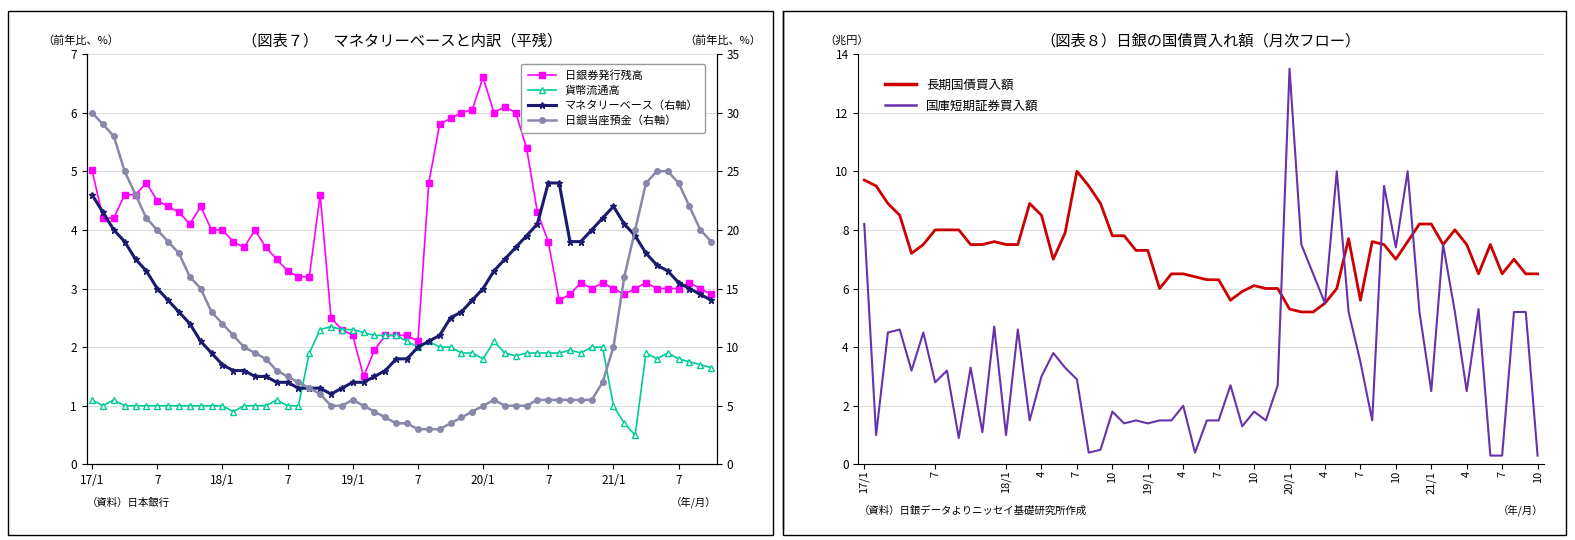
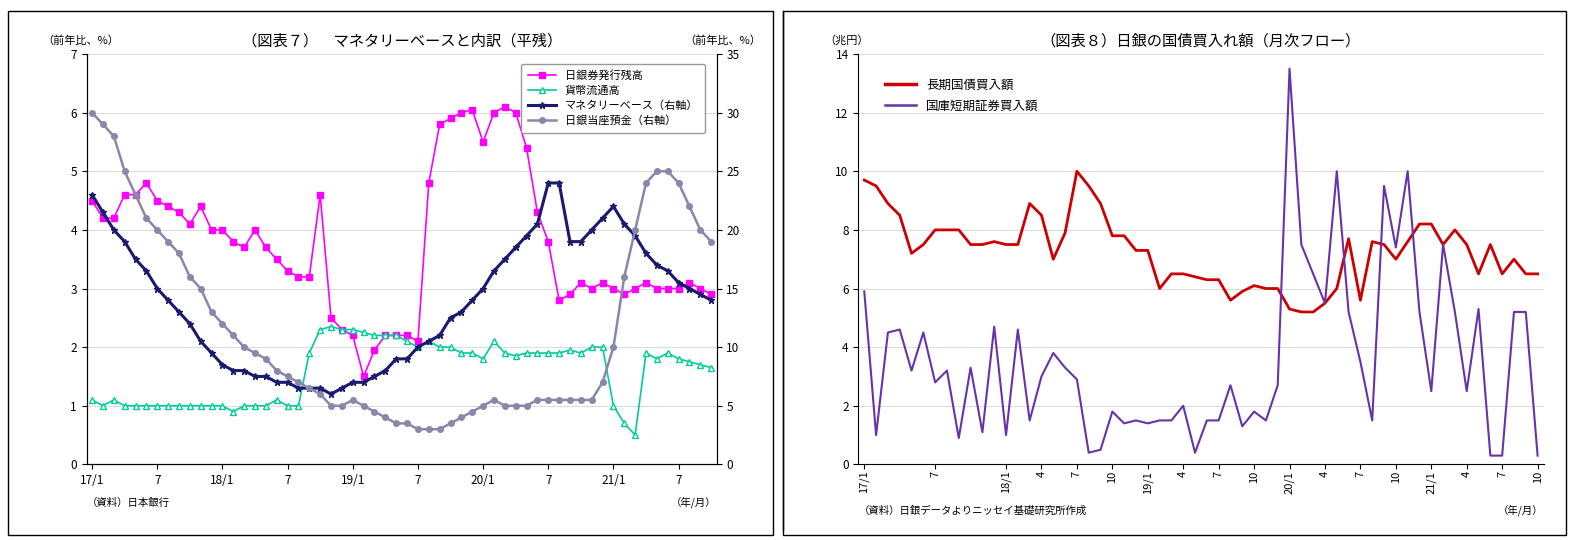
（図表７） マネタリーベースと内訳（平残）/日銀券発行残高/17/1: 5.02 -> 4.50
（図表７） マネタリーベースと内訳（平残）/日銀券発行残高/20/1: 6.60 -> 5.50
（図表８）日銀の国債買入れ額（月次フロー）/国庫短期証券買入額/17/1: 8.2 -> 5.9
